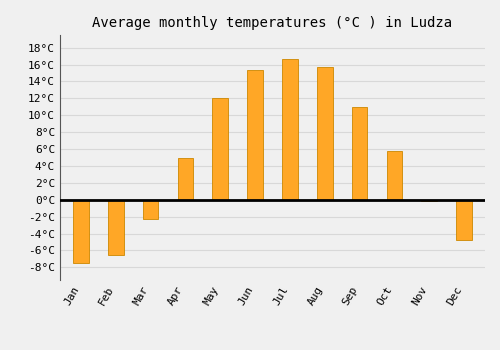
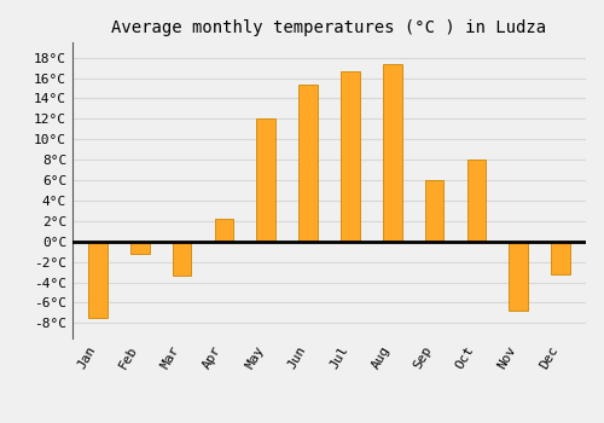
Feb: -6.5°C -> -1.2°C
Mar: -2.3°C -> -3.4°C
Apr: 5.0°C -> 2.2°C
Aug: 15.7°C -> 17.4°C
Sep: 11.0°C -> 6.0°C
Oct: 5.8°C -> 8.0°C
Nov: -0.2°C -> -6.8°C
Dec: -4.8°C -> -3.2°C
